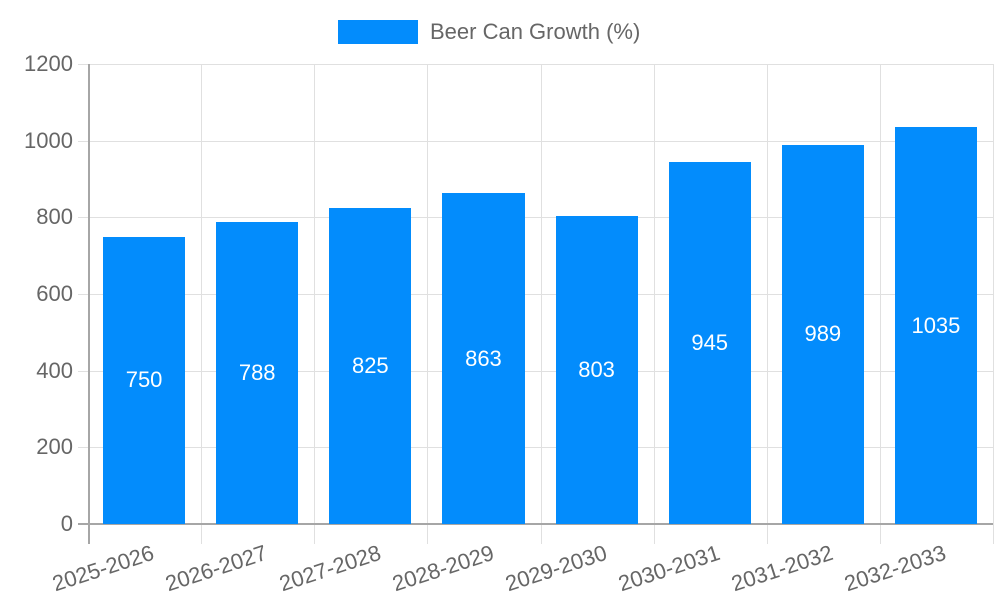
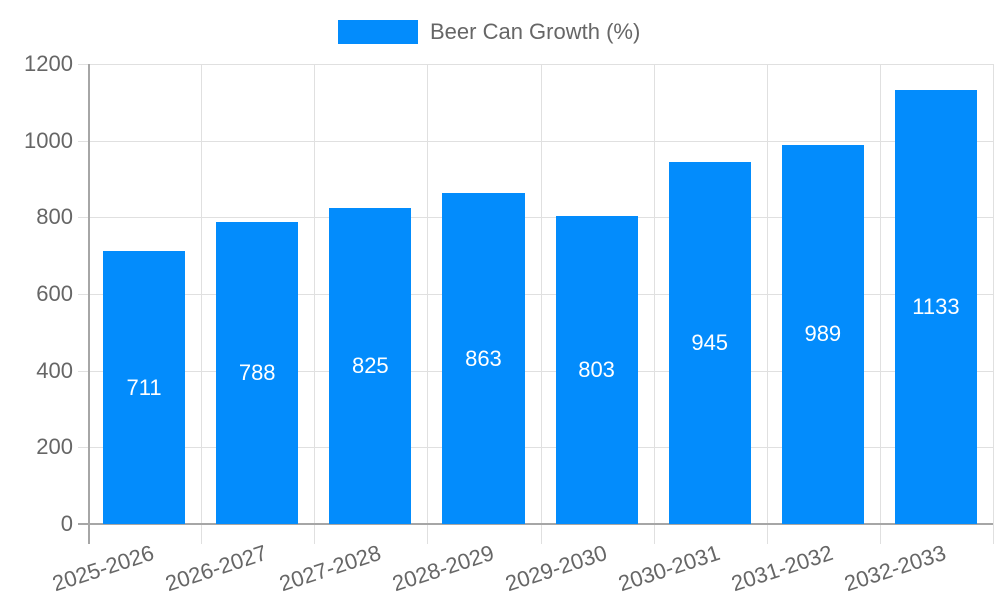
2025-2026: 750 -> 711
2032-2033: 1035 -> 1133
